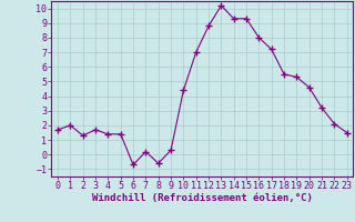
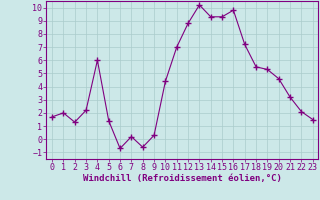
3: 1.7 -> 2.2
4: 1.4 -> 6.0
16: 8.0 -> 9.8
